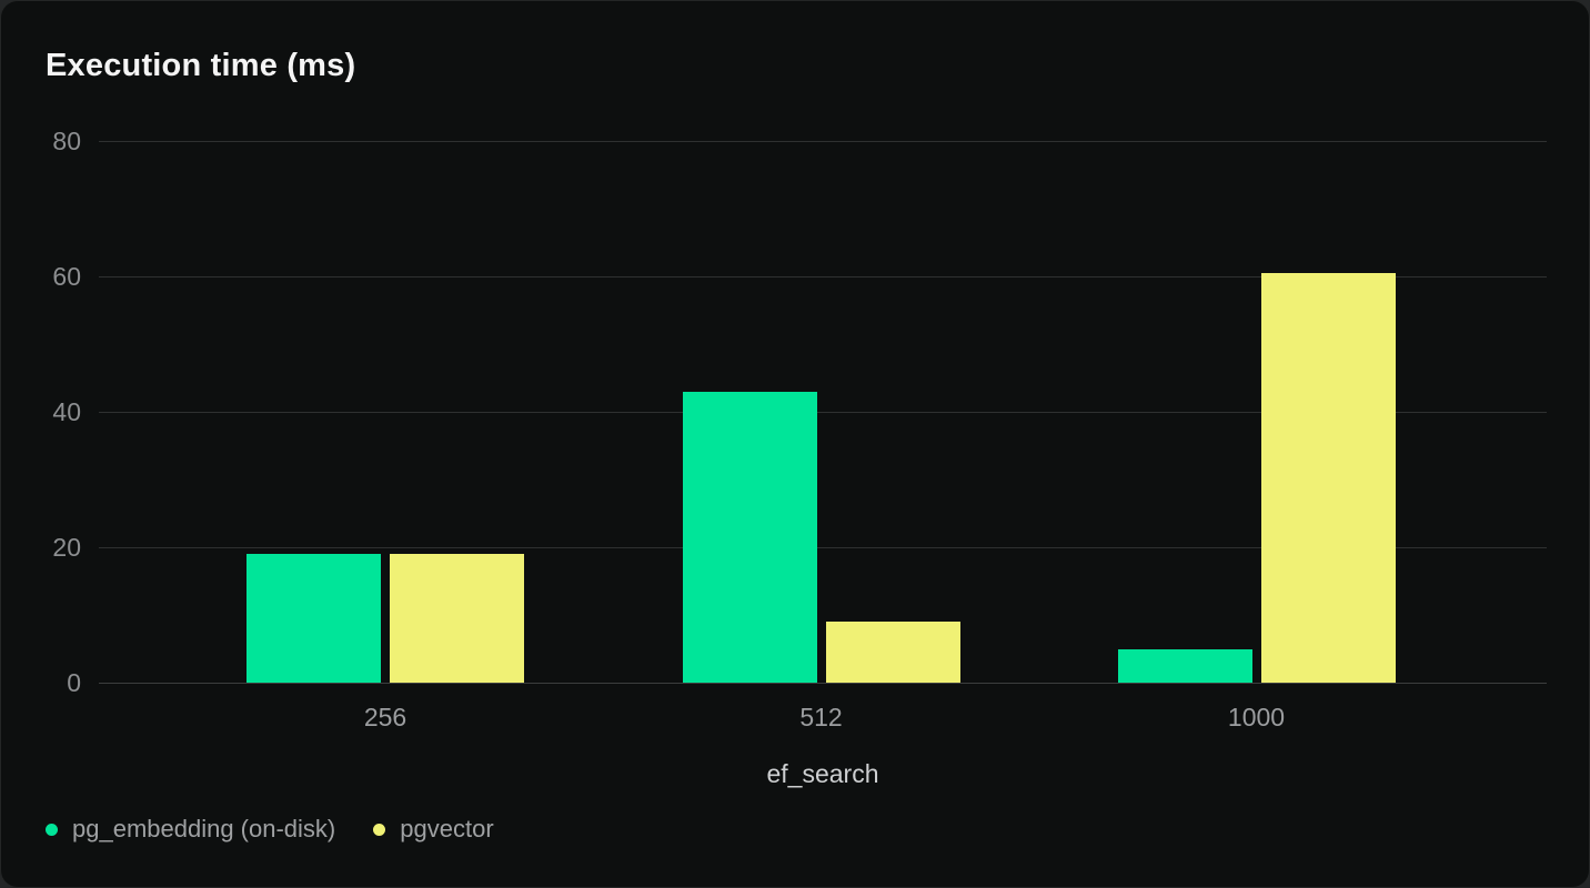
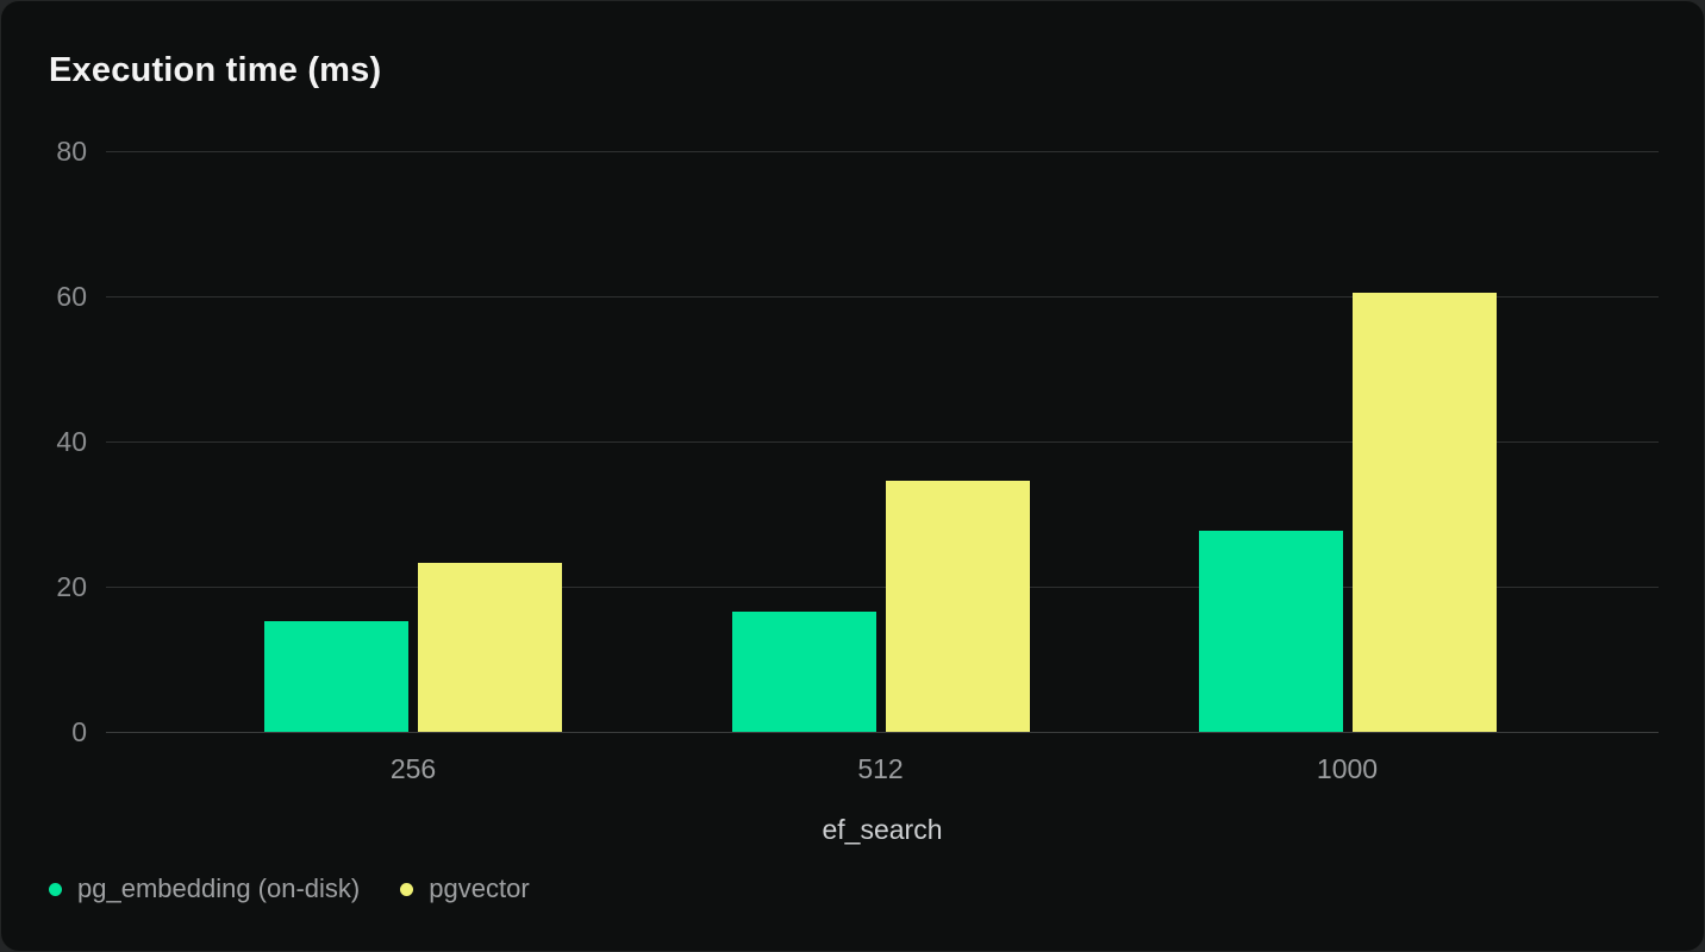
pg_embedding (on-disk)/256: 19 -> 15
pgvector/256: 19 -> 23
pg_embedding (on-disk)/512: 43 -> 16
pgvector/512: 9 -> 35
pg_embedding (on-disk)/1000: 5 -> 28
